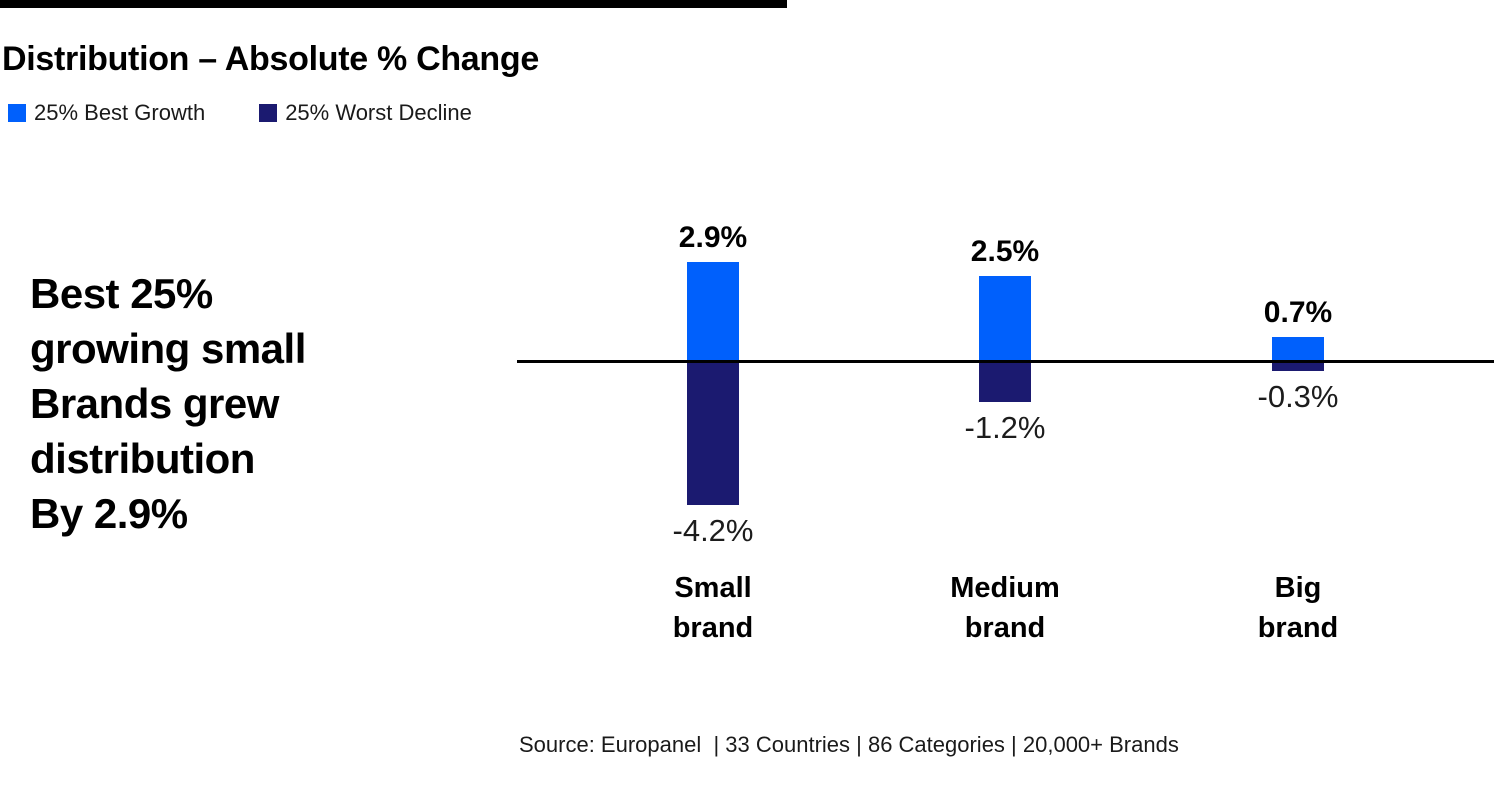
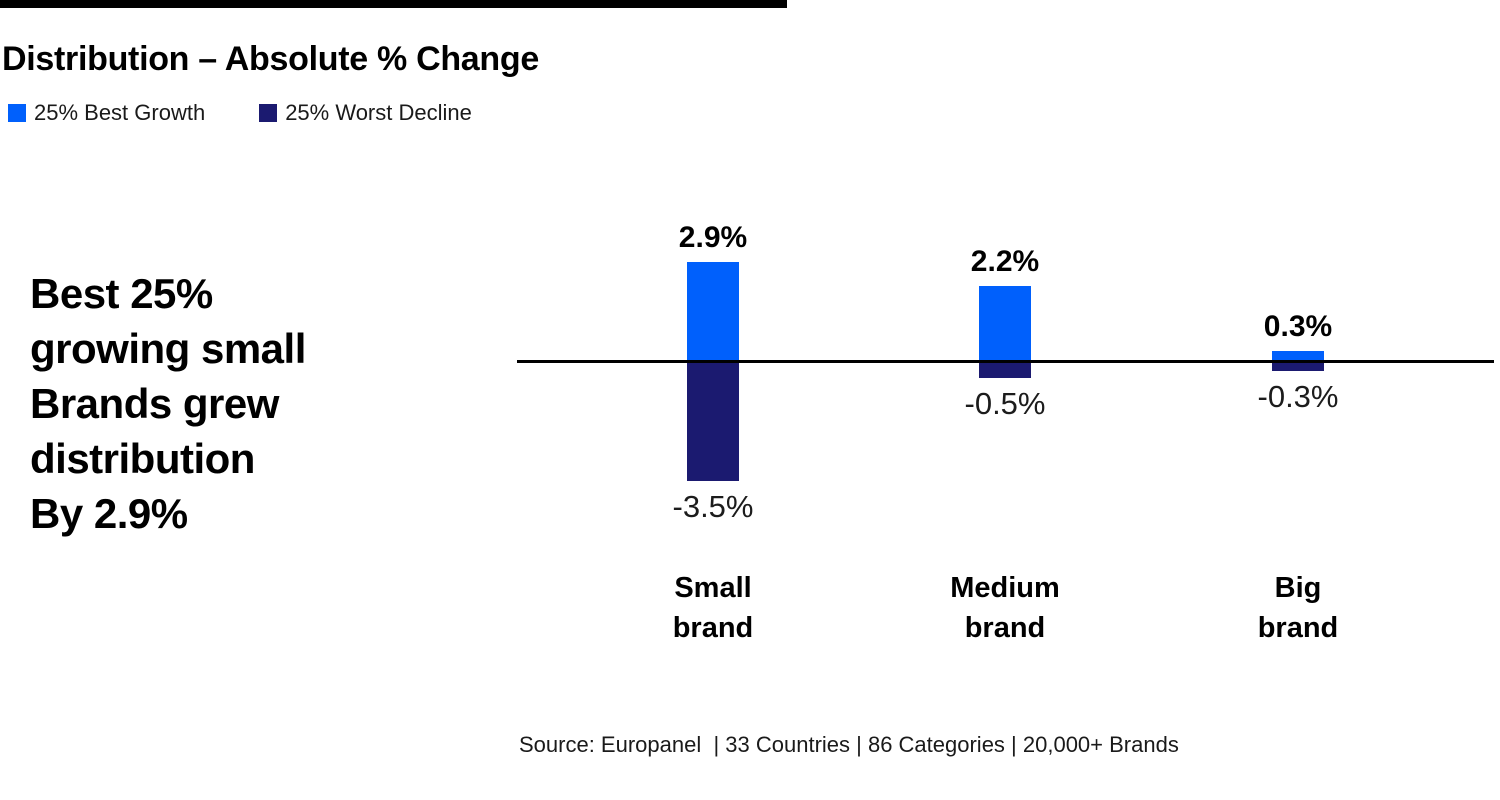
25% Worst Decline/Small brand: -4.2% -> -3.5%
25% Best Growth/Medium brand: 2.5% -> 2.2%
25% Worst Decline/Medium brand: -1.2% -> -0.5%
25% Best Growth/Big brand: 0.7% -> 0.3%
